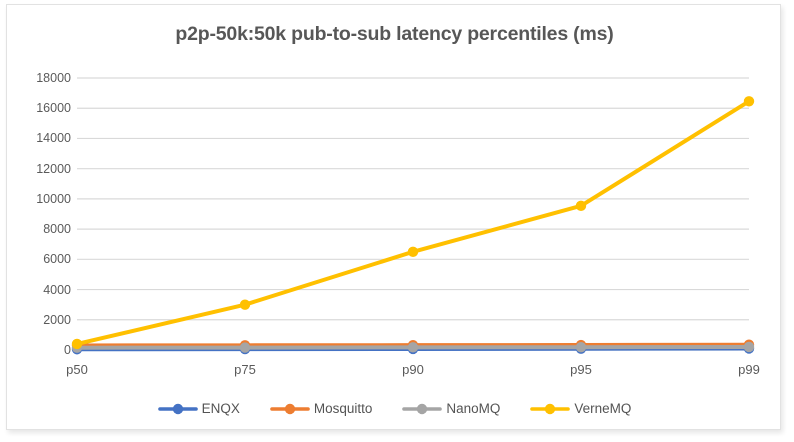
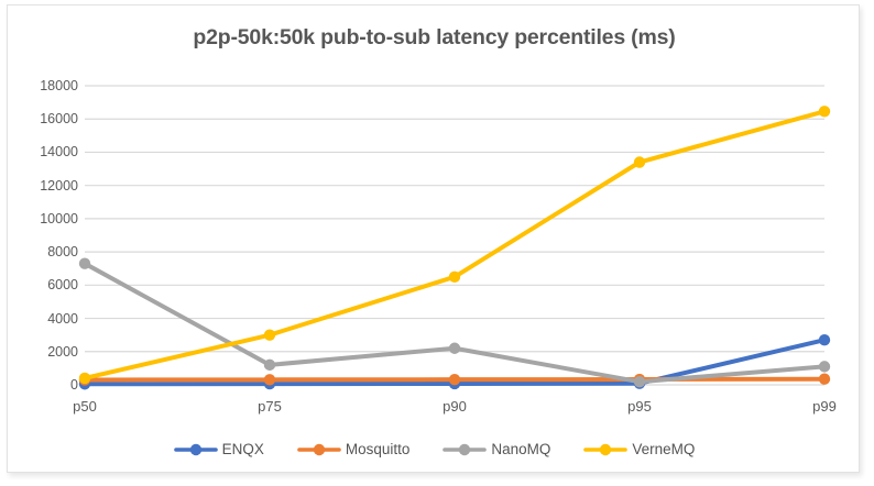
NanoMQ/p50: 200 -> 7300
NanoMQ/p75: 200 -> 1200
NanoMQ/p90: 200 -> 2200
VerneMQ/p95: 9500 -> 13400
ENQX/p99: 100 -> 2700
NanoMQ/p99: 200 -> 1100
